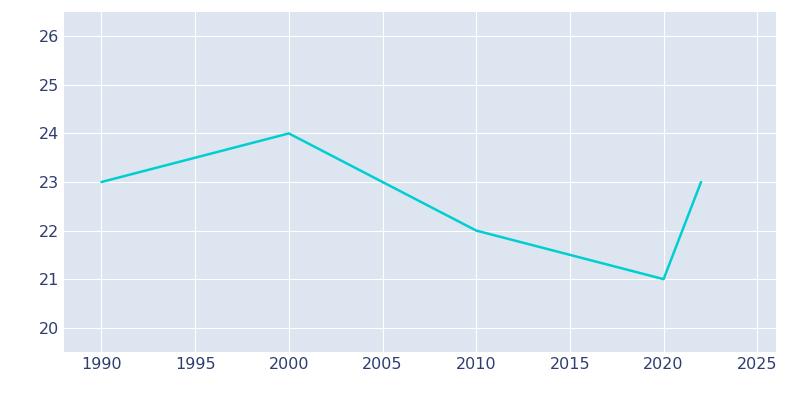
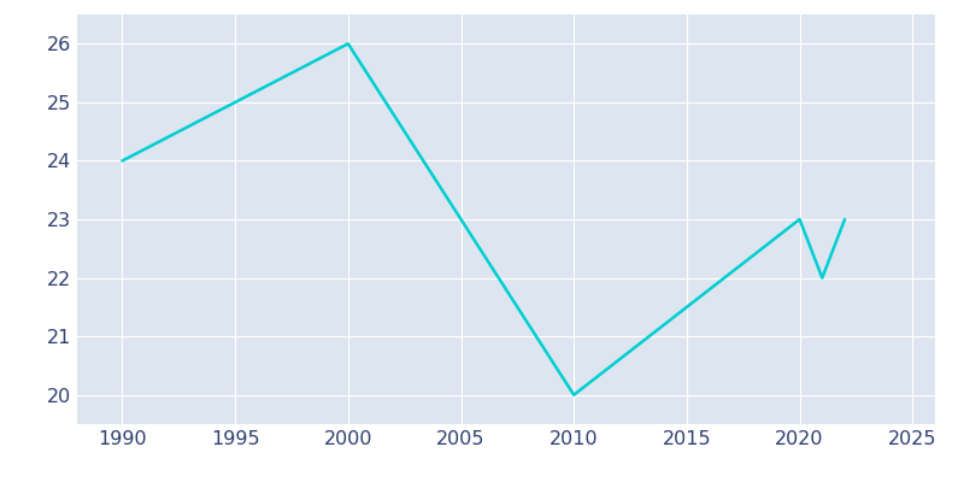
1990: 23 -> 24
2000: 24 -> 26
2010: 22 -> 20
2020: 21 -> 23
